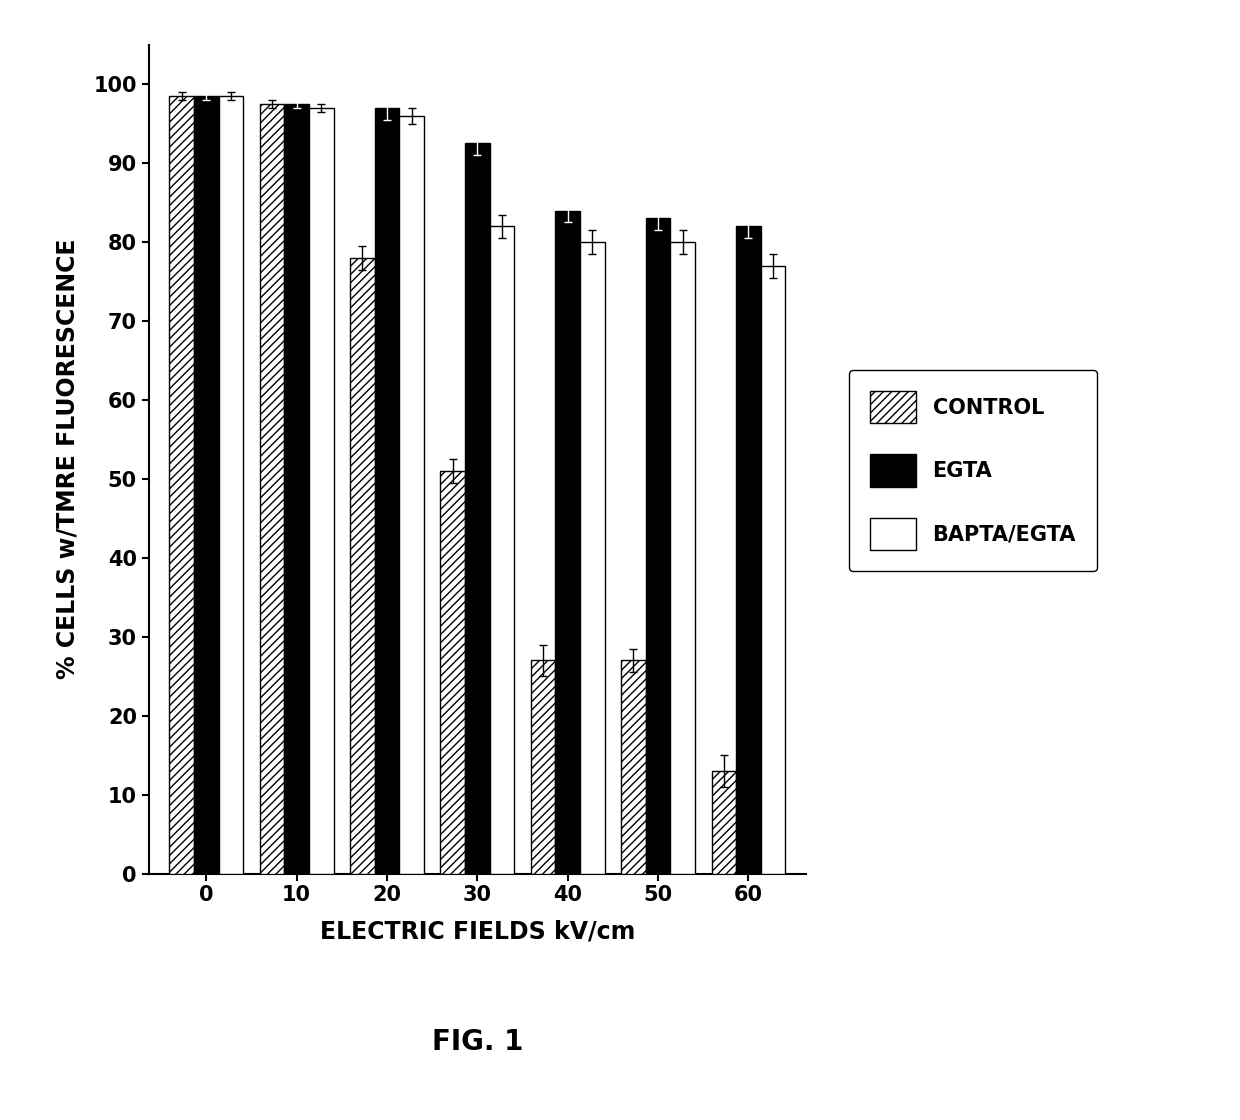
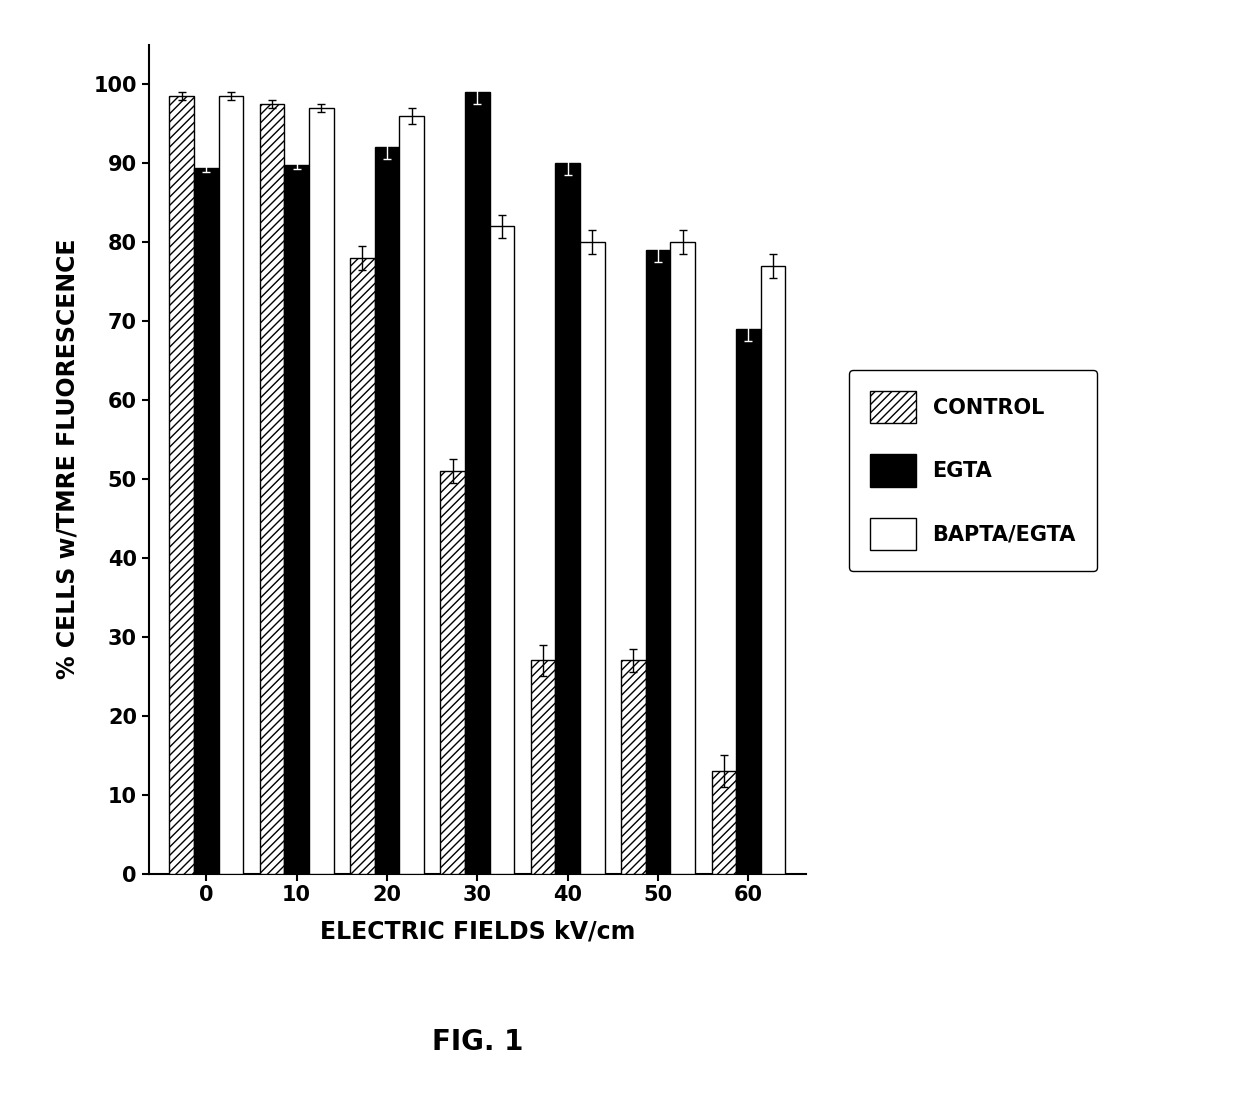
EGTA/0: 98.5 -> 89.4
EGTA/10: 97.5 -> 89.8
EGTA/20: 97.0 -> 92.0
EGTA/30: 92.5 -> 99.0
EGTA/40: 84.0 -> 90.0
EGTA/50: 83.0 -> 79.0
EGTA/60: 82.0 -> 69.0
